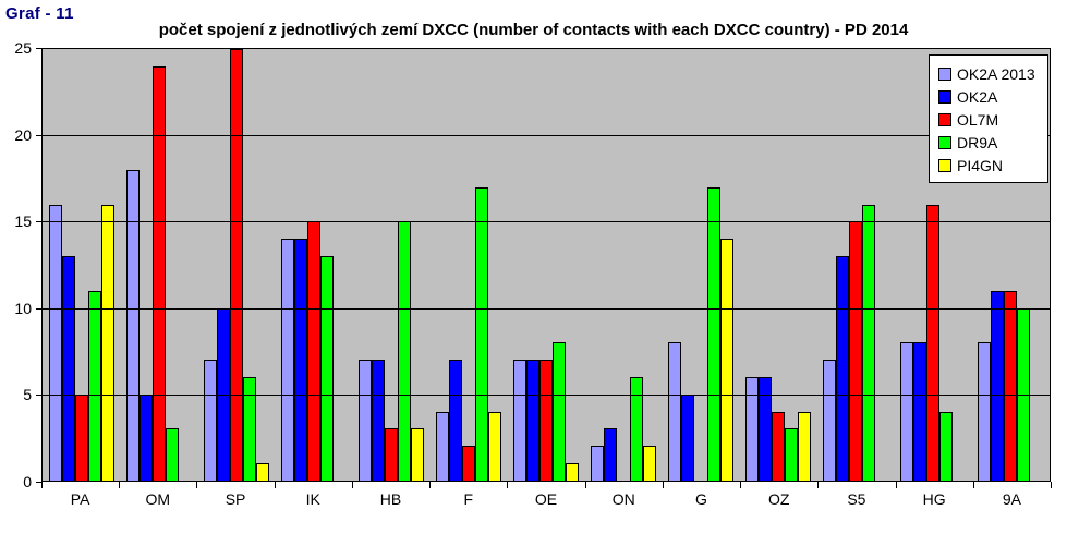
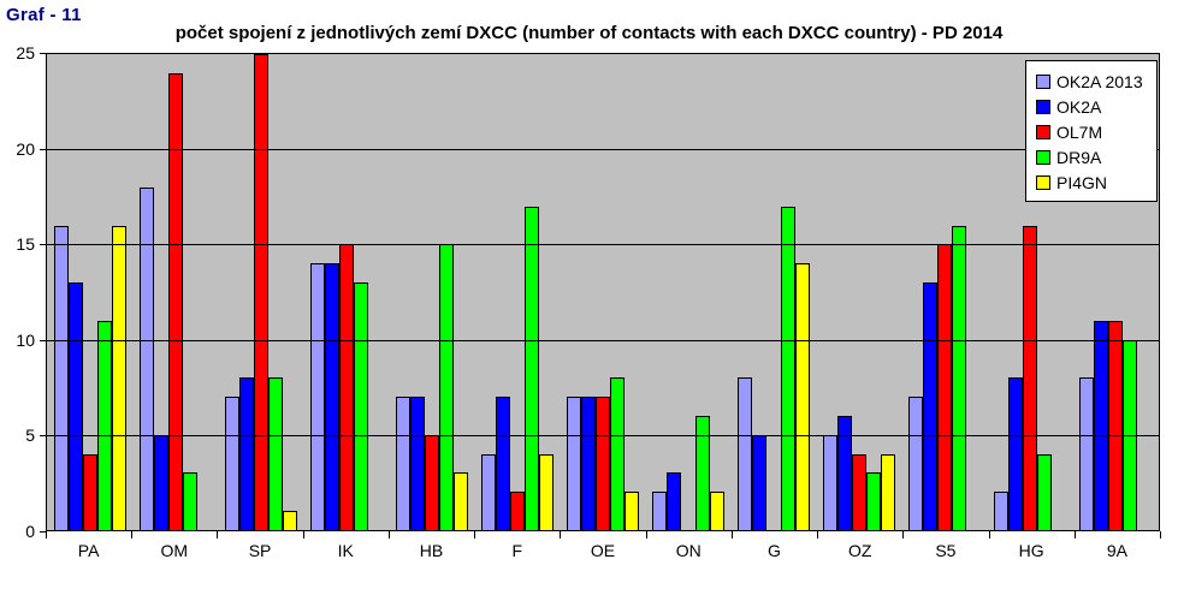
OL7M/PA: 5 -> 4
OK2A/SP: 10 -> 8
DR9A/SP: 6 -> 8
OL7M/HB: 3 -> 5
PI4GN/OE: 1 -> 2
OK2A 2013/OZ: 6 -> 5
OK2A 2013/HG: 8 -> 2
